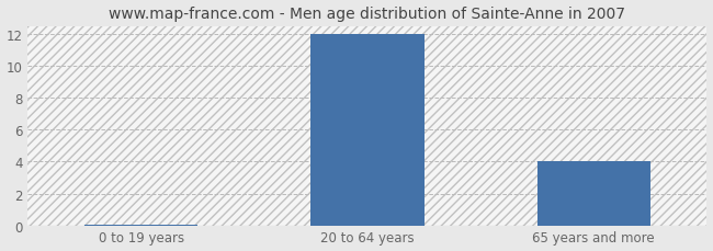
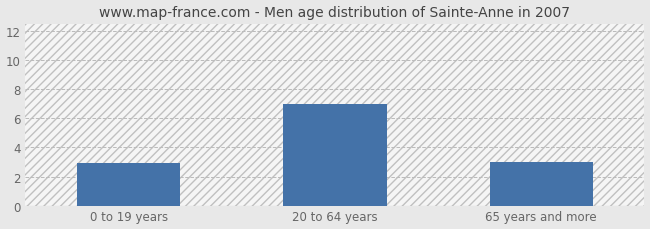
0 to 19 years: 0.1 -> 2.9
20 to 64 years: 12.0 -> 7.0
65 years and more: 4.0 -> 3.0
